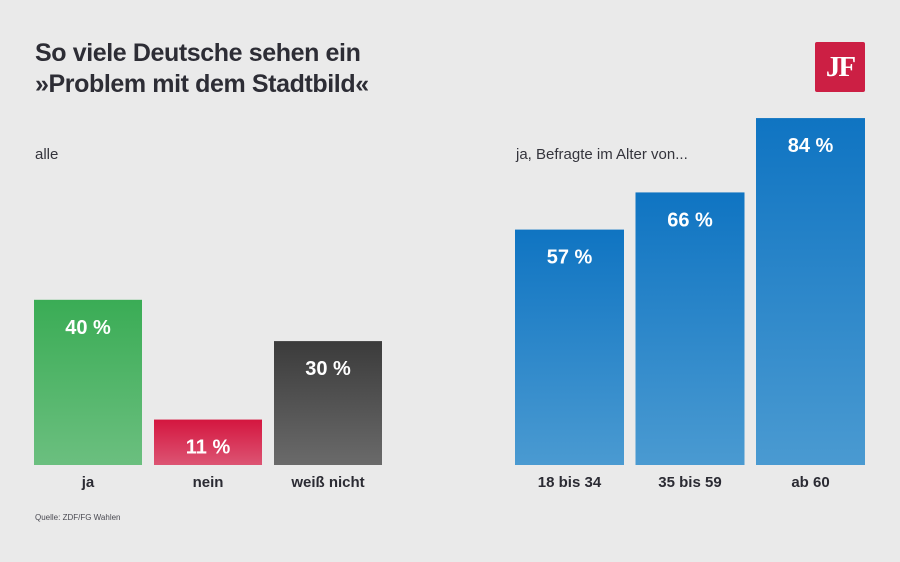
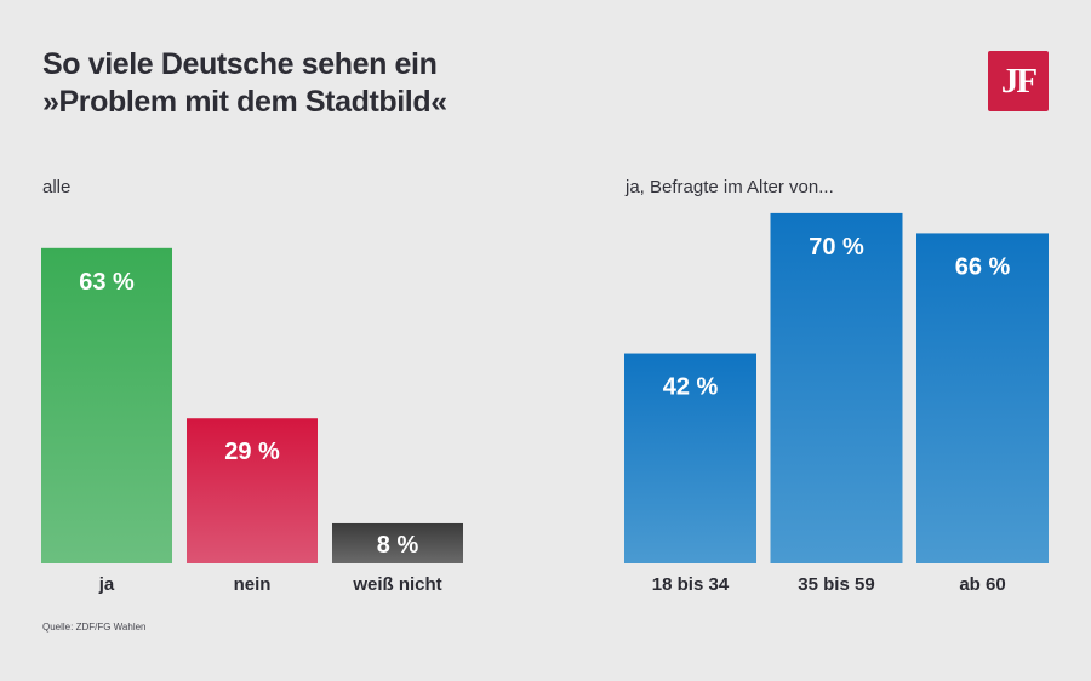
alle/ja: 40 -> 63
alle/nein: 11 -> 29
alle/weiß nicht: 30 -> 8
ja, Befragte im Alter von.../18 bis 34: 57 -> 42
ja, Befragte im Alter von.../35 bis 59: 66 -> 70
ja, Befragte im Alter von.../ab 60: 84 -> 66
